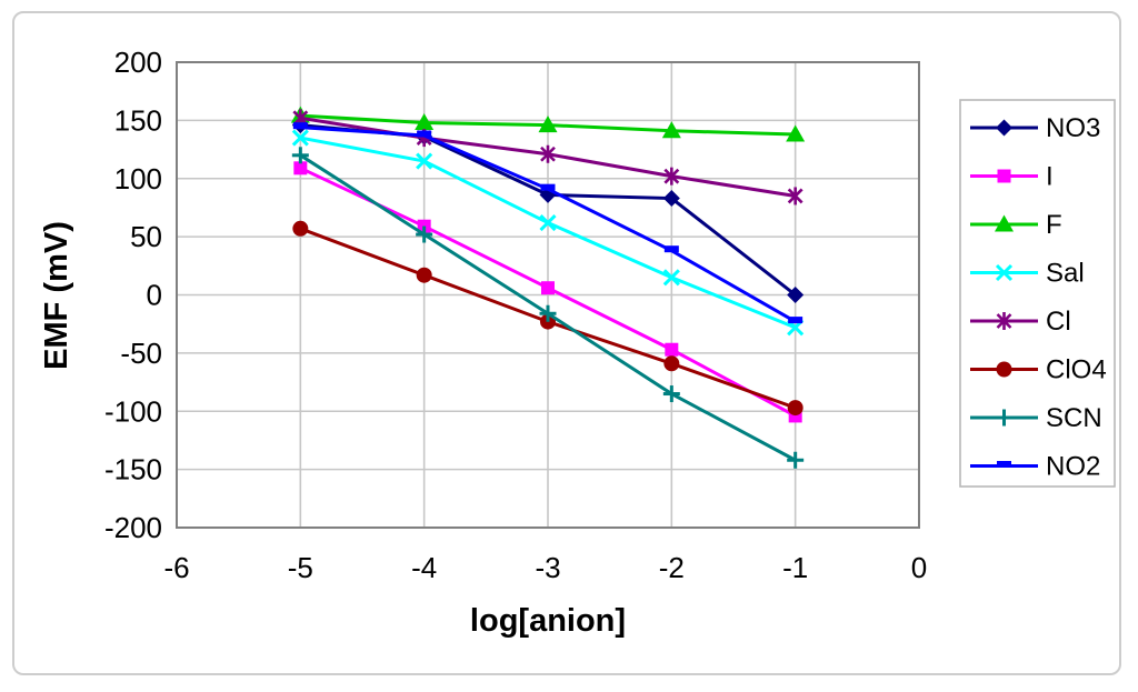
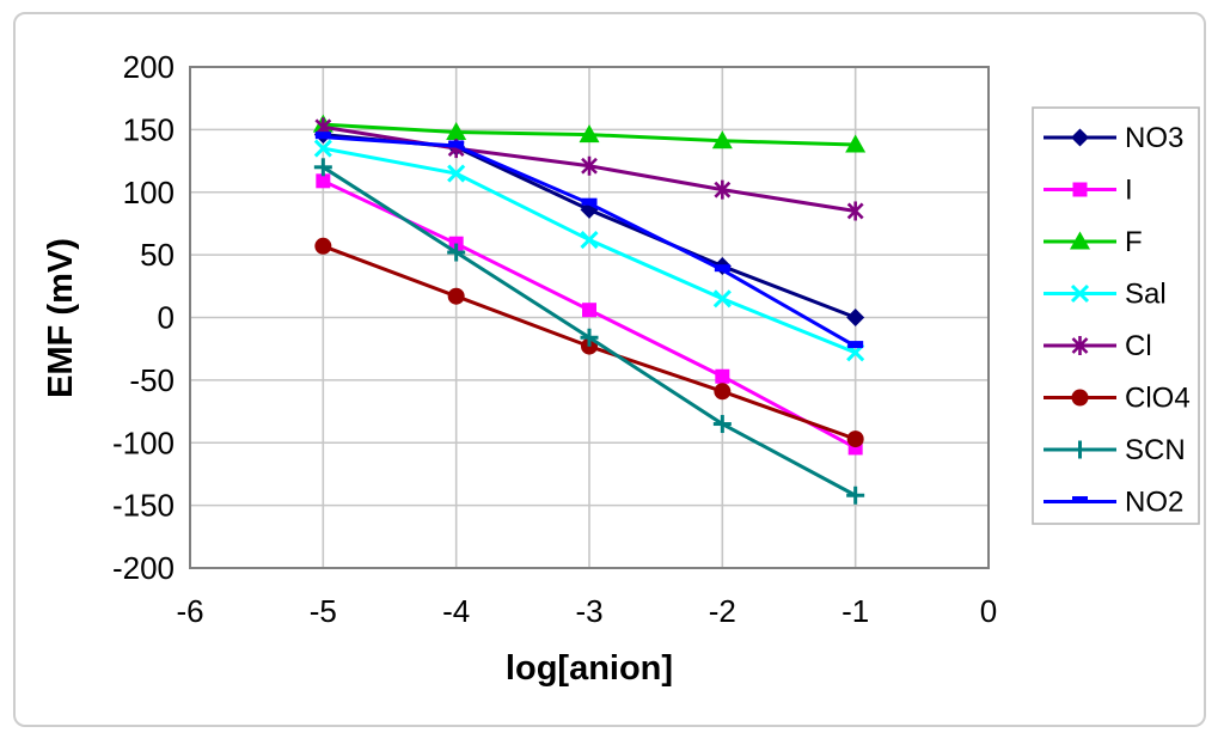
NO3/-2: 83 -> 41
